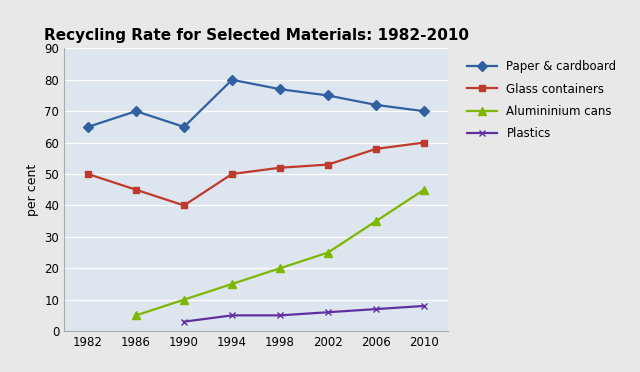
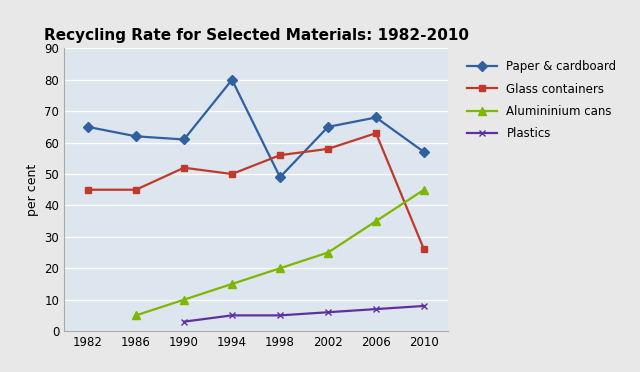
Glass containers/1982: 50 -> 45
Paper & cardboard/1986: 70 -> 62
Paper & cardboard/1990: 65 -> 61
Glass containers/1990: 40 -> 52
Paper & cardboard/1998: 77 -> 49
Glass containers/1998: 52 -> 56
Paper & cardboard/2002: 75 -> 65
Glass containers/2002: 53 -> 58
Paper & cardboard/2006: 72 -> 68
Glass containers/2006: 58 -> 63
Paper & cardboard/2010: 70 -> 57
Glass containers/2010: 60 -> 26
